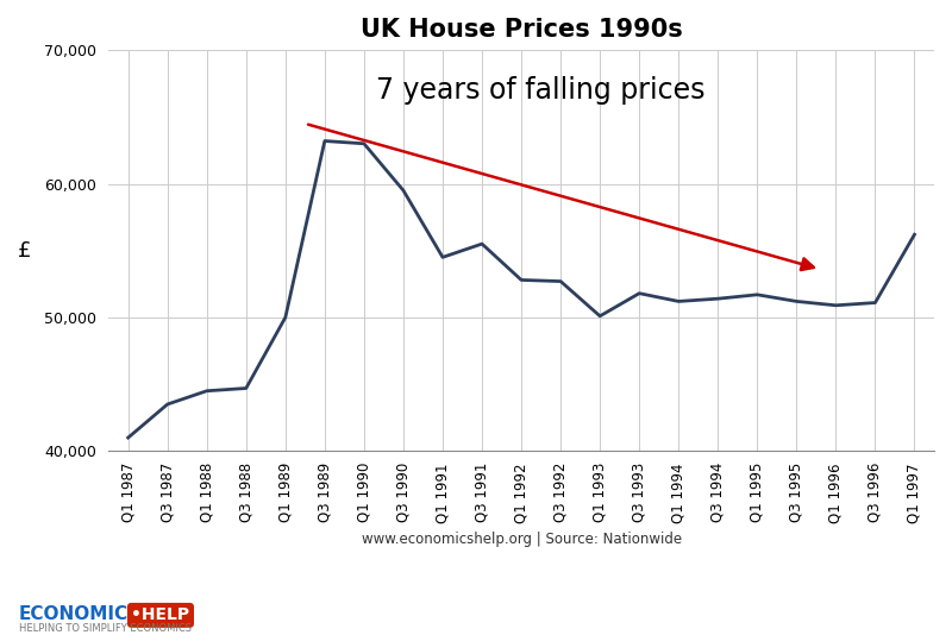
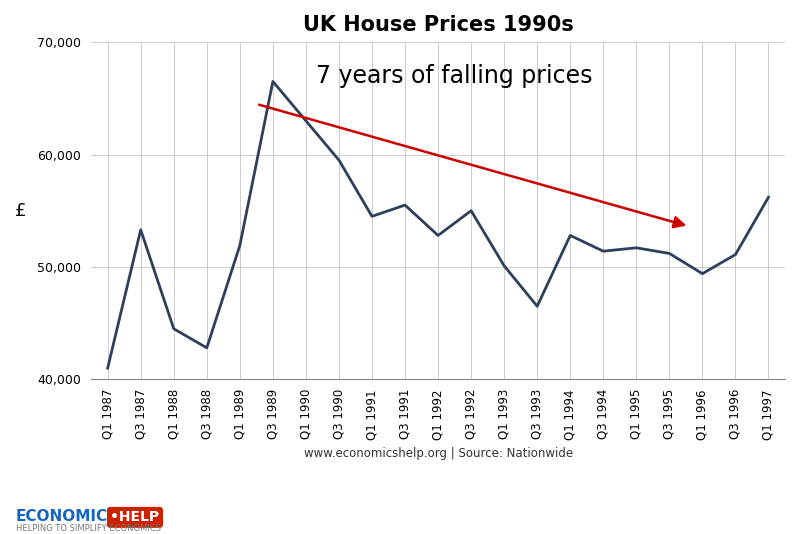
Q3 1987: 43,500 -> 53,300
Q3 1988: 44,700 -> 42,800
Q1 1989: 50,000 -> 51,900
Q3 1989: 63,200 -> 66,500
Q3 1992: 52,700 -> 55,000
Q3 1993: 51,800 -> 46,500
Q1 1994: 51,200 -> 52,800
Q1 1996: 50,900 -> 49,400
